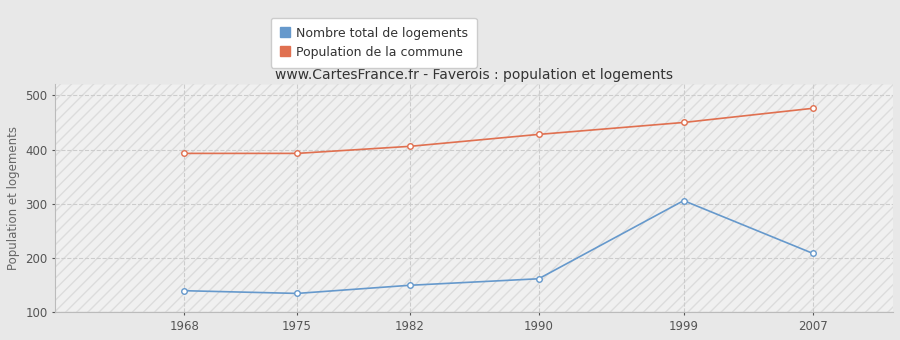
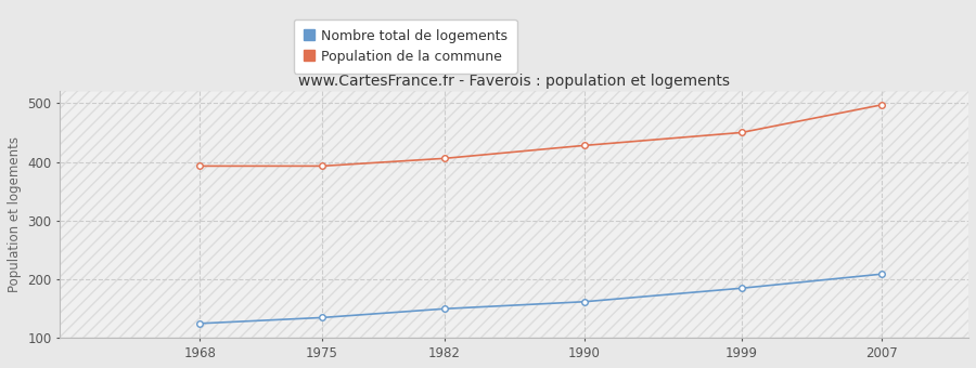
Nombre total de logements/1968: 140 -> 125
Nombre total de logements/1999: 306 -> 185
Population de la commune/2007: 476 -> 497
